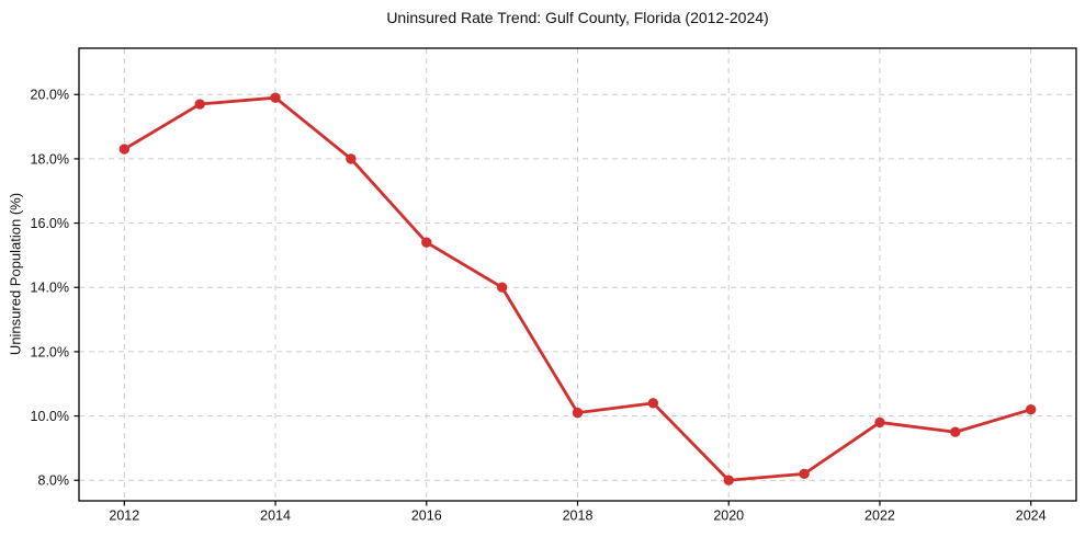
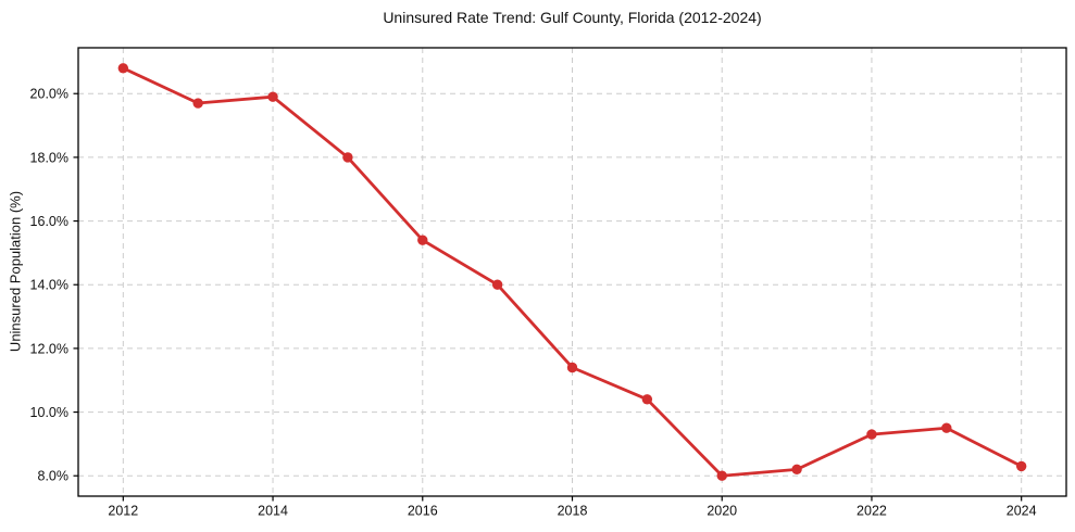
2012: 18.3% -> 20.8%
2018: 10.1% -> 11.4%
2022: 9.8% -> 9.3%
2024: 10.2% -> 8.3%
